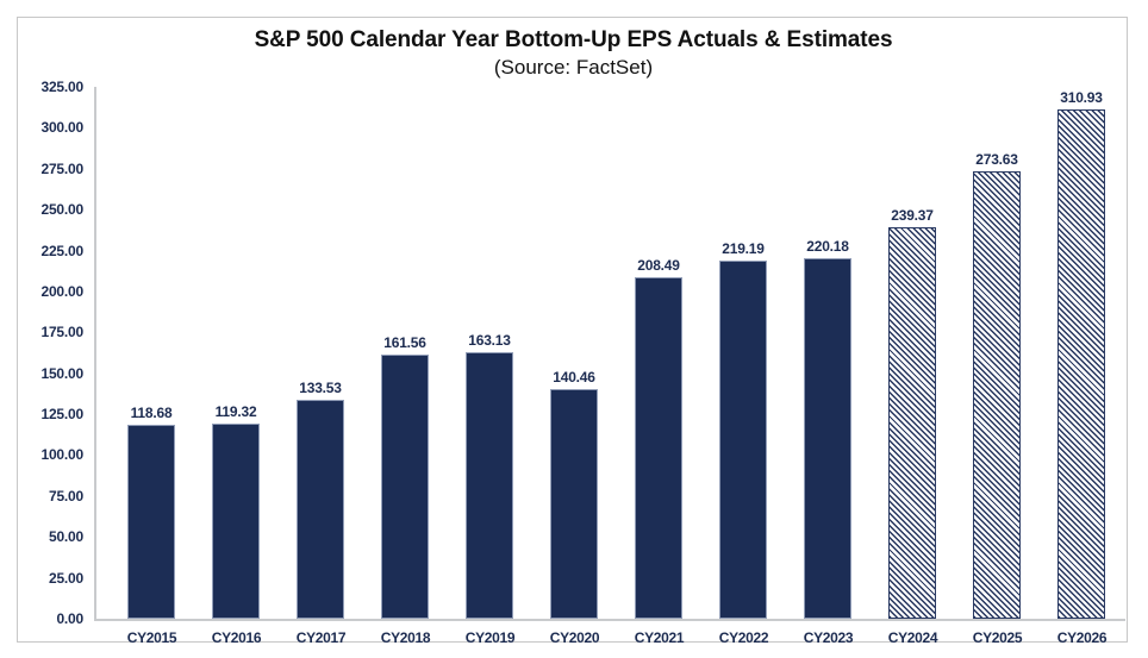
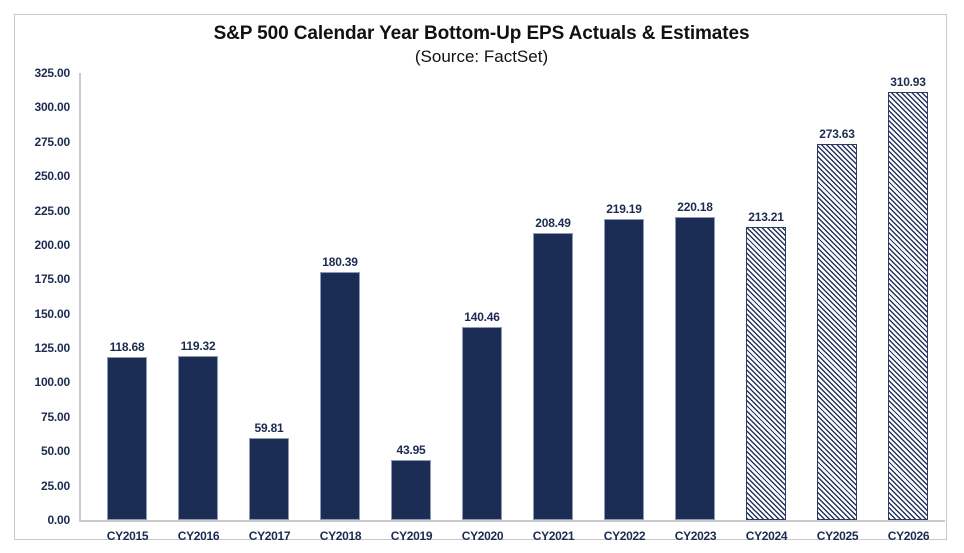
CY2017: 133.53 -> 59.81
CY2018: 161.56 -> 180.39
CY2019: 163.13 -> 43.95
CY2024: 239.37 -> 213.21
